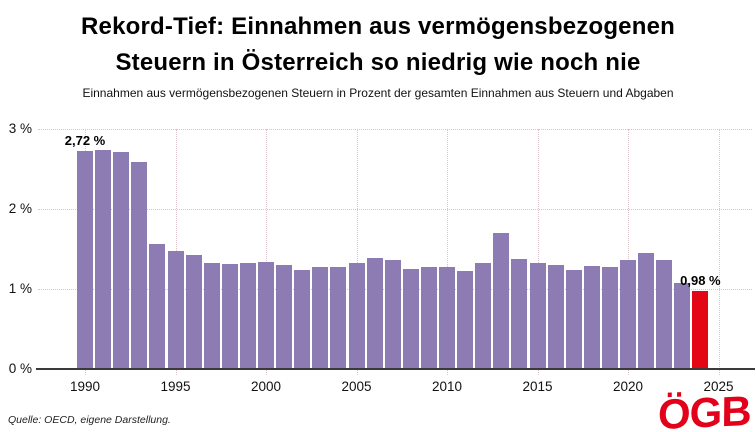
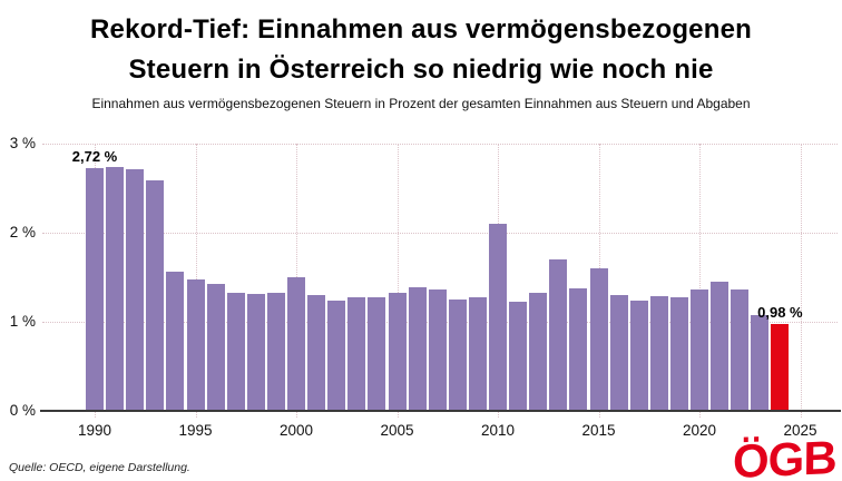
2000: 1.3% -> 1.5%
2010: 1.3% -> 2.1%
2015: 1.3% -> 1.6%
